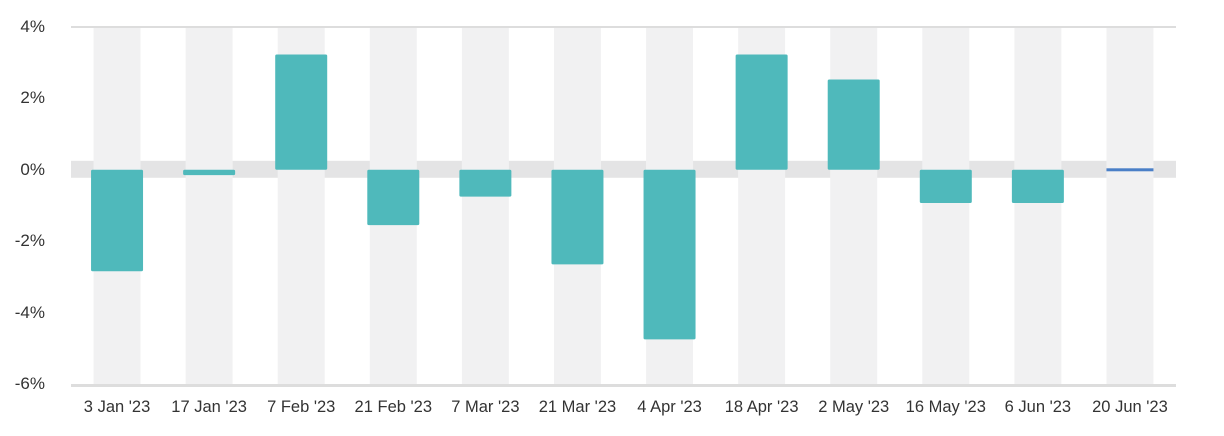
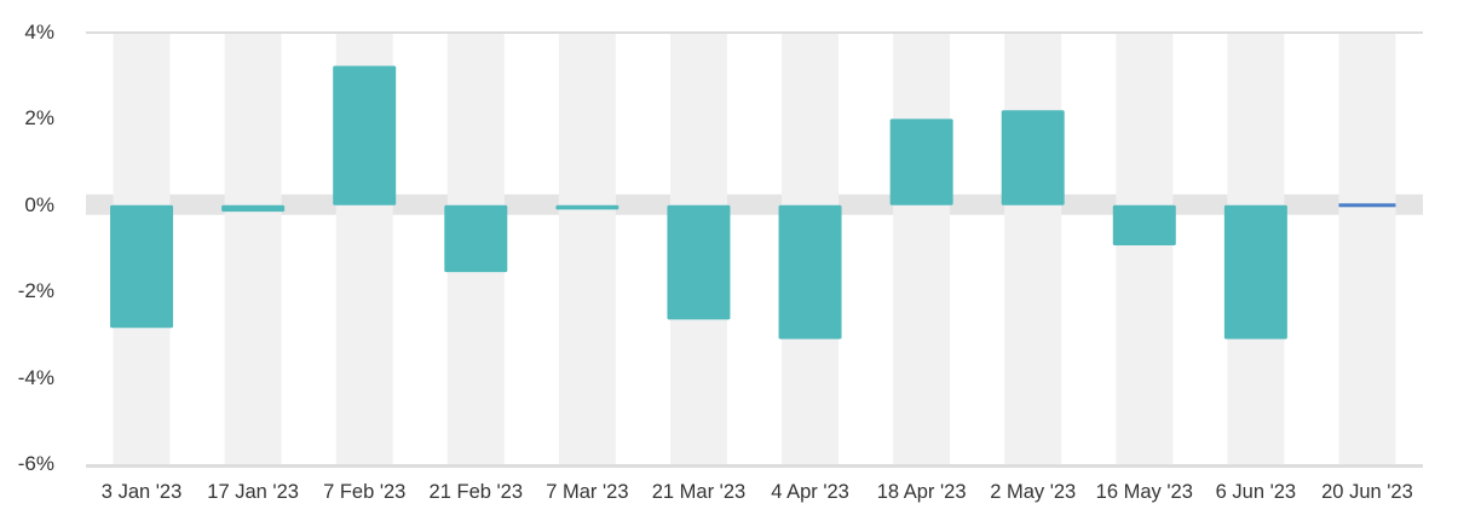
7 Mar '23: -0.8% -> -0.1%
4 Apr '23: -4.8% -> -3.1%
18 Apr '23: 3.2% -> 2.0%
2 May '23: 2.5% -> 2.2%
6 Jun '23: -0.9% -> -3.1%
